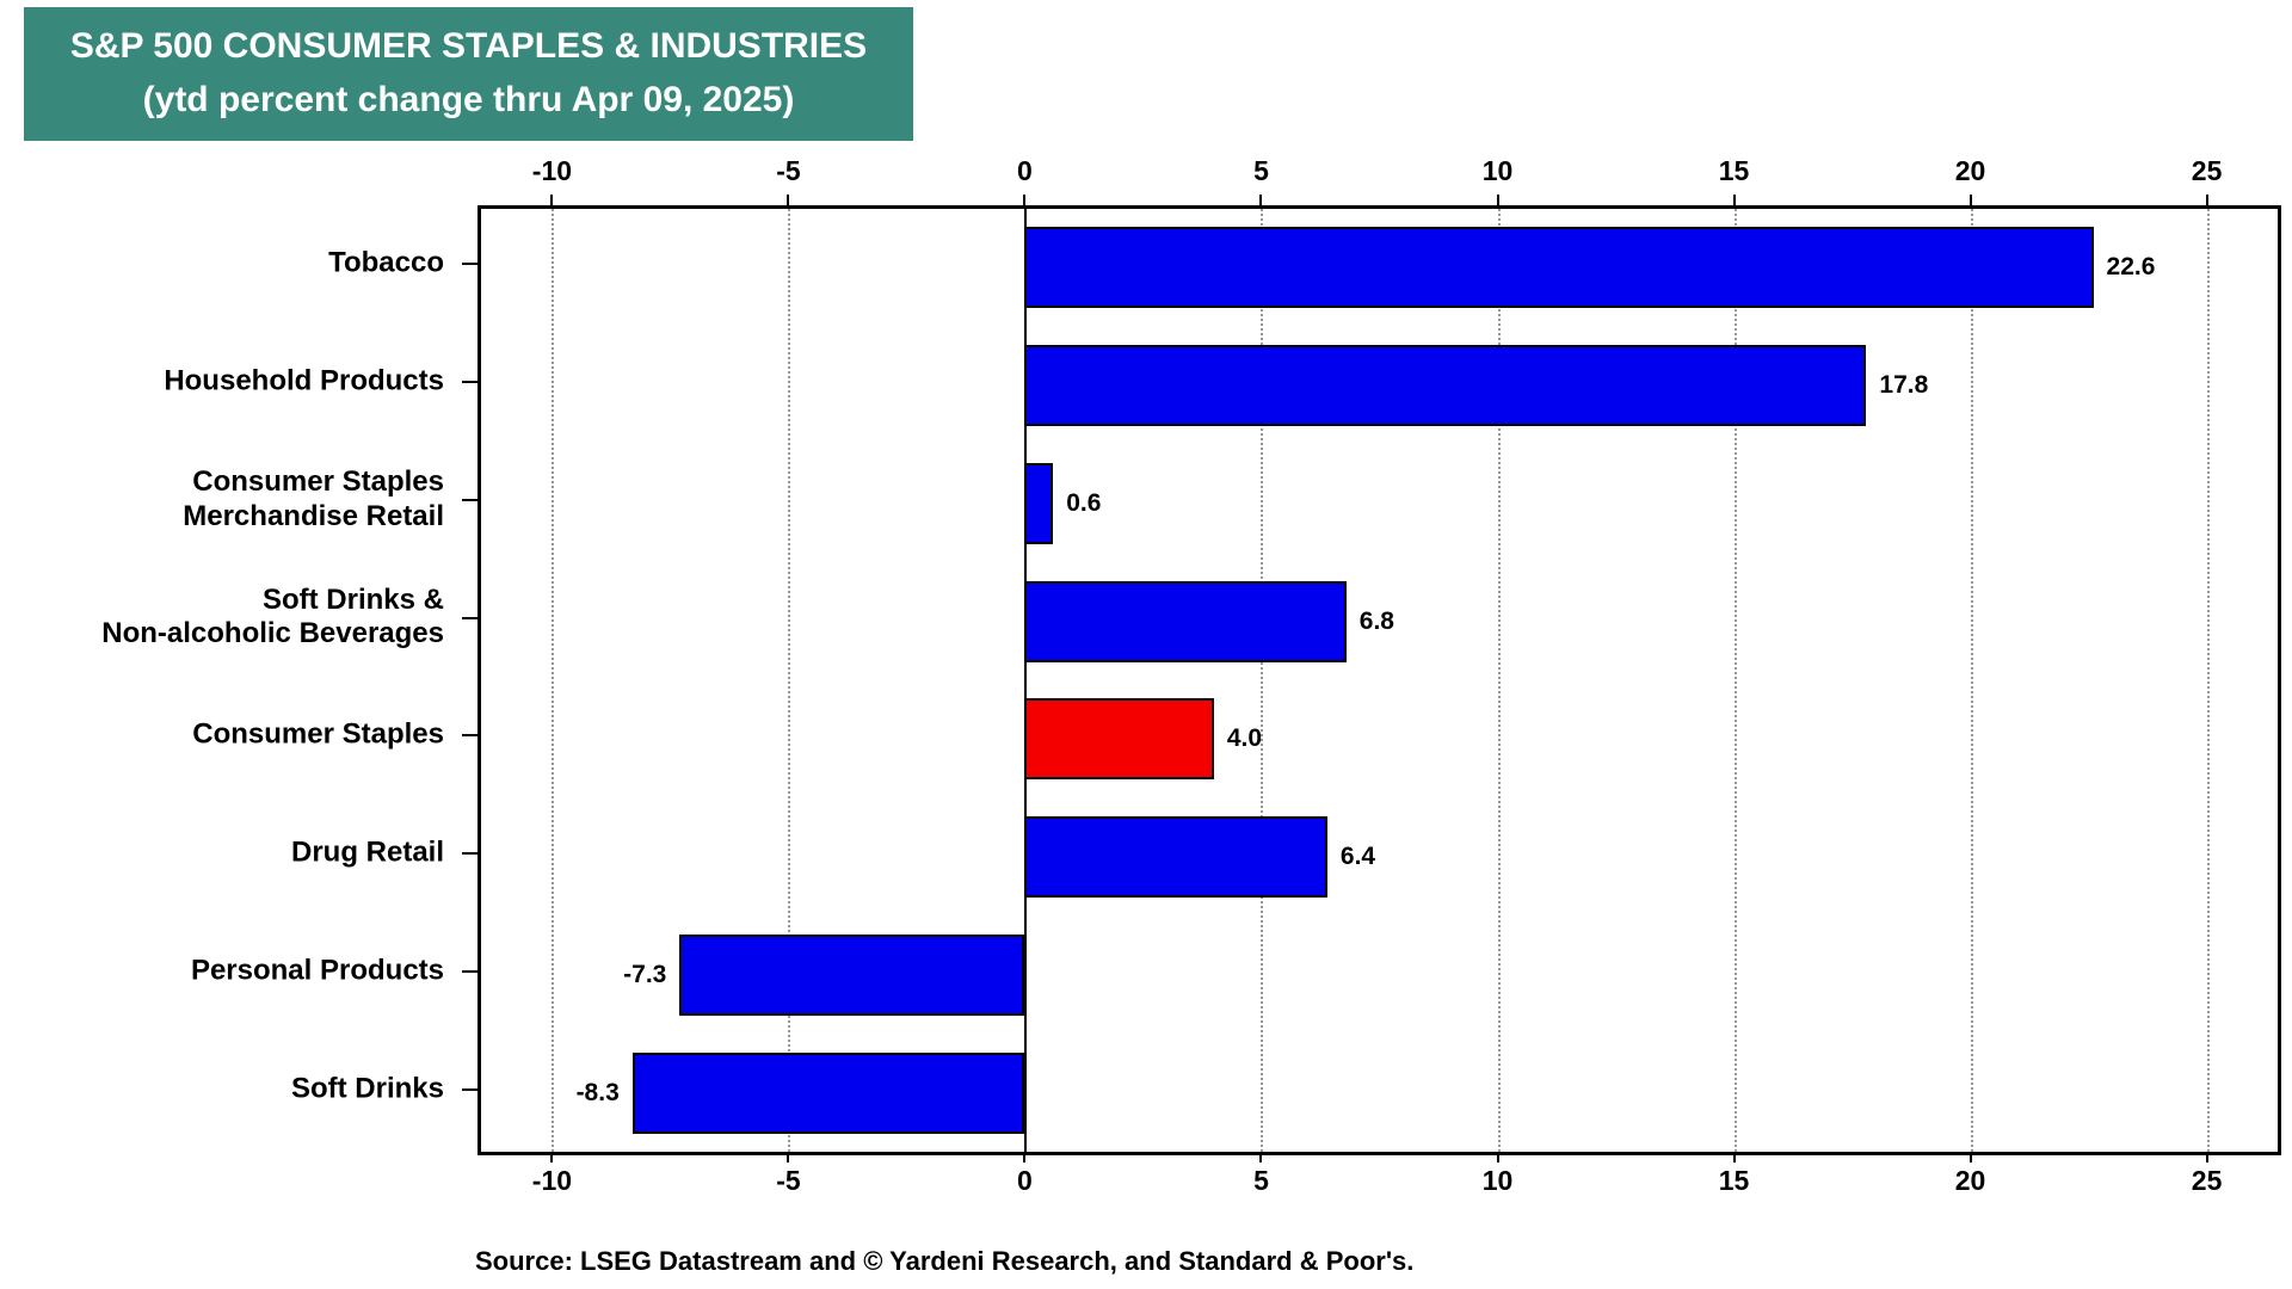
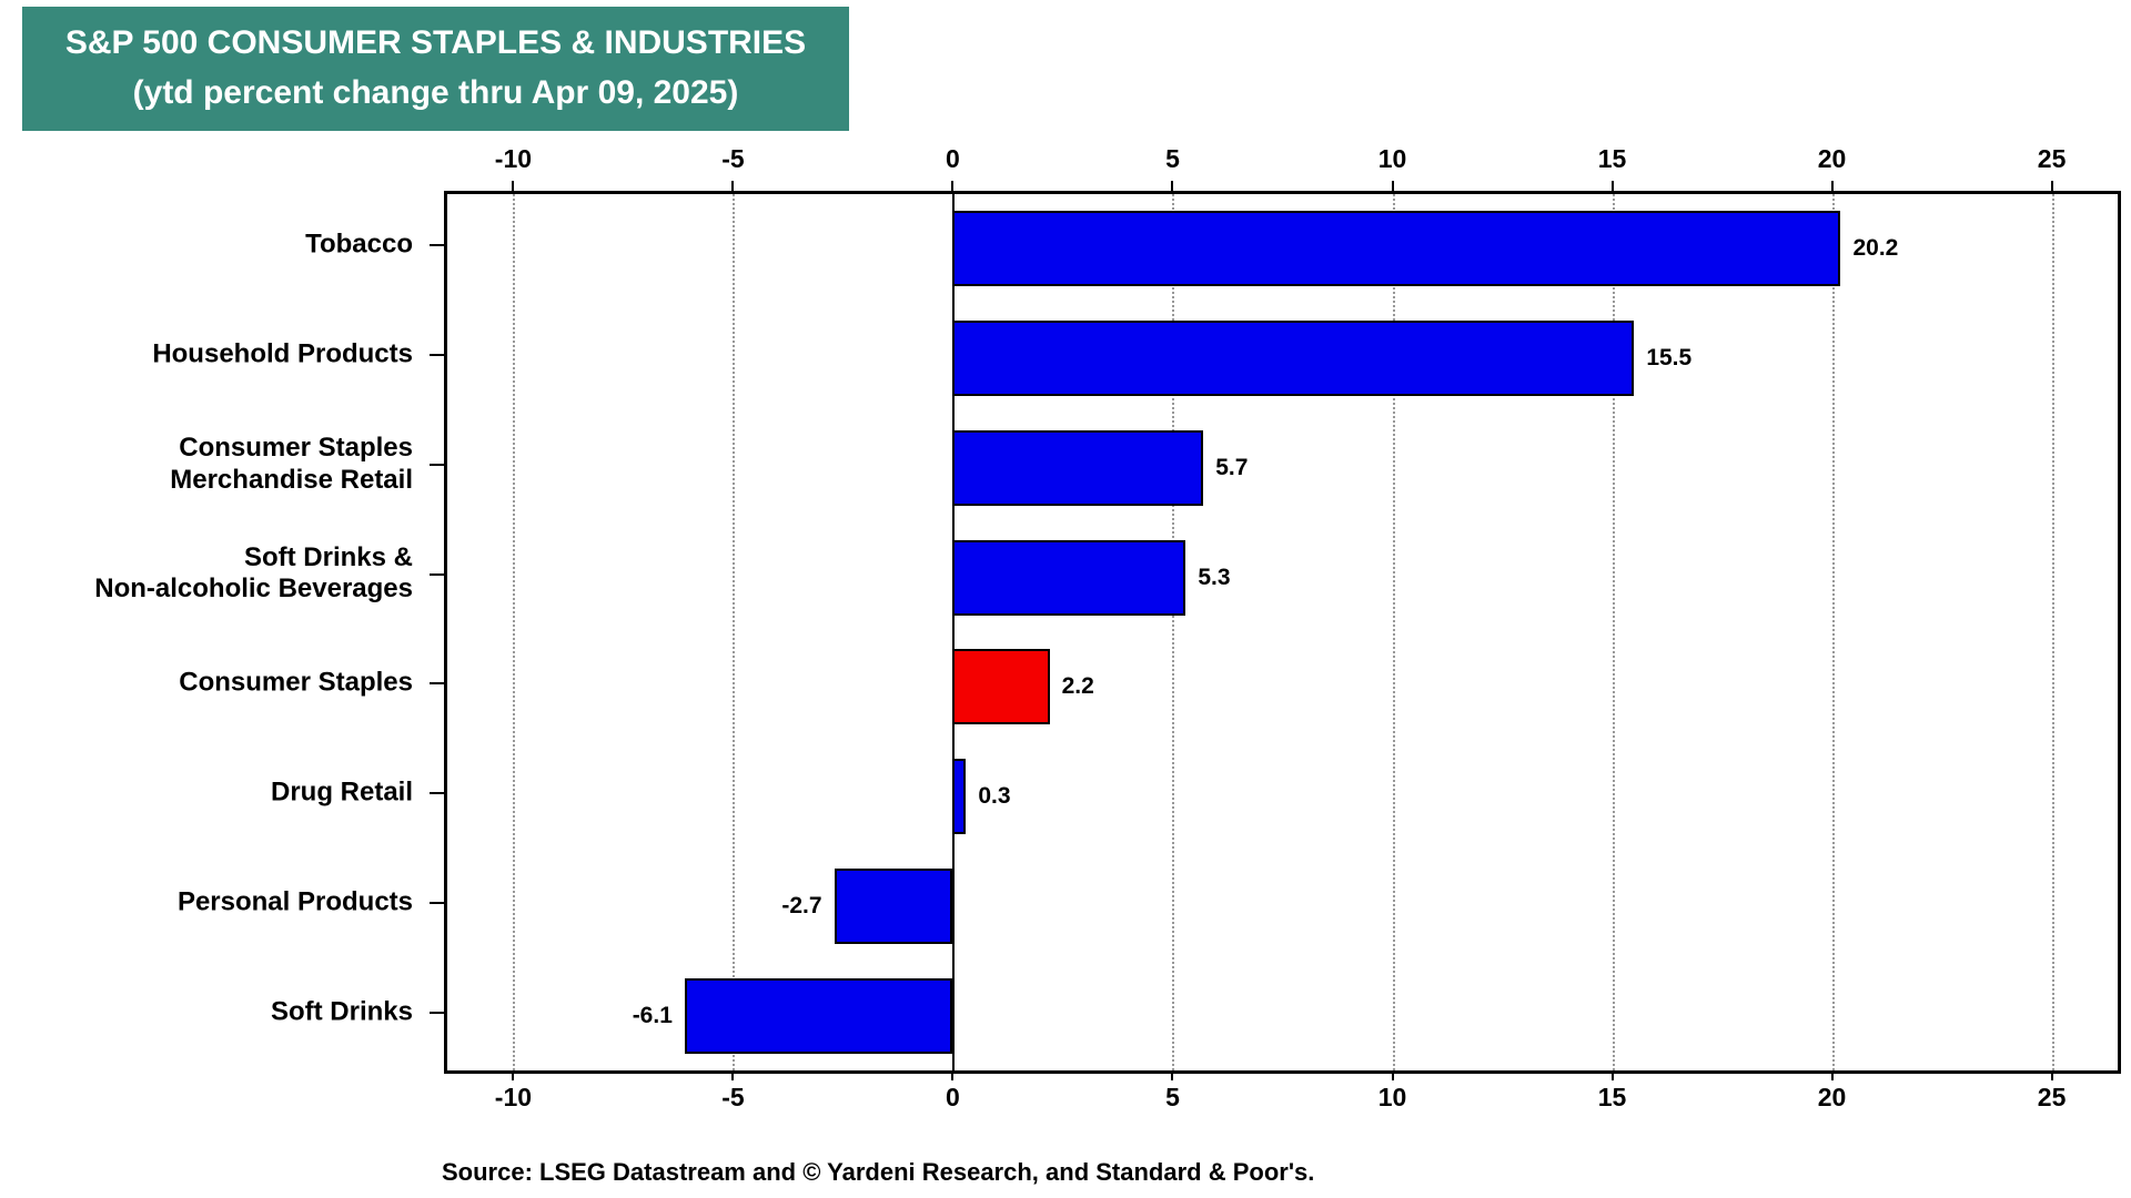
Tobacco: 22.6 -> 20.2
Household Products: 17.8 -> 15.5
Consumer Staples Merchandise Retail: 0.6 -> 5.7
Soft Drinks & Non-alcoholic Beverages: 6.8 -> 5.3
Consumer Staples: 4.0 -> 2.2
Drug Retail: 6.4 -> 0.3
Personal Products: -7.3 -> -2.7
Soft Drinks: -8.3 -> -6.1
